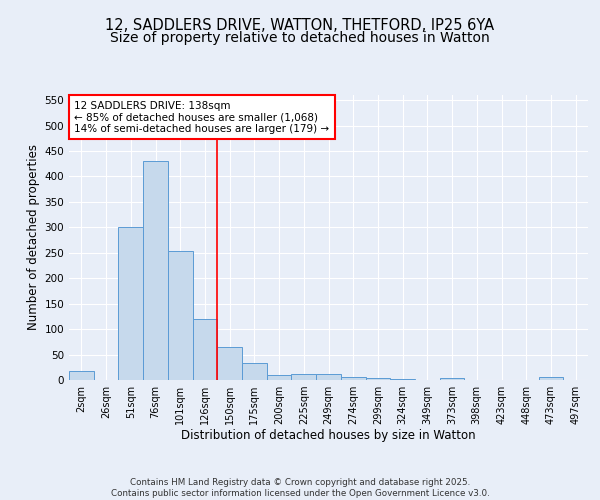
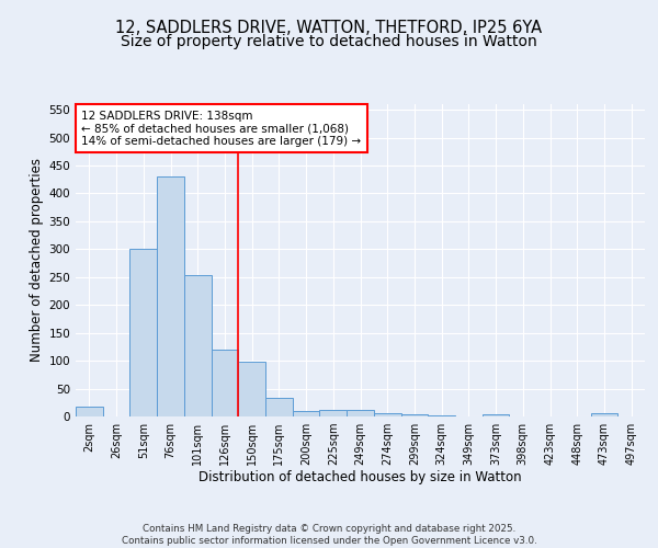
150sqm: 65 -> 98
